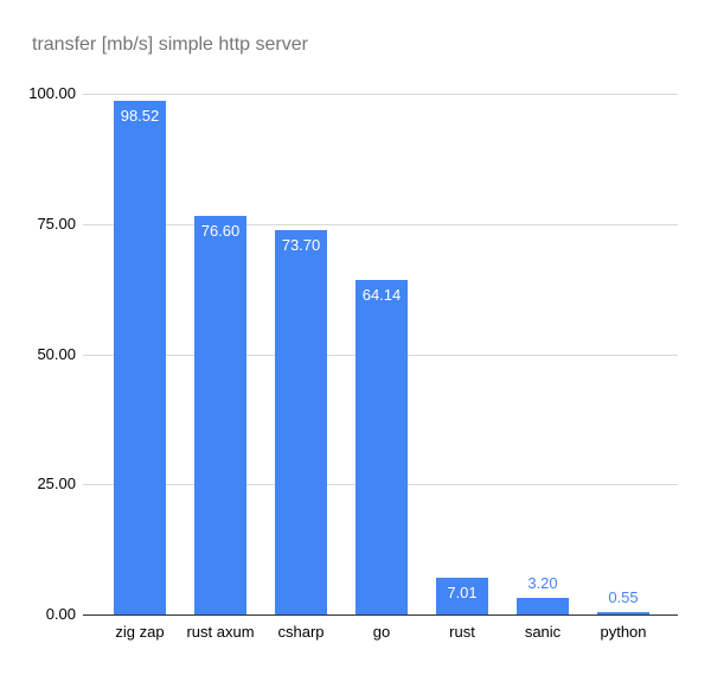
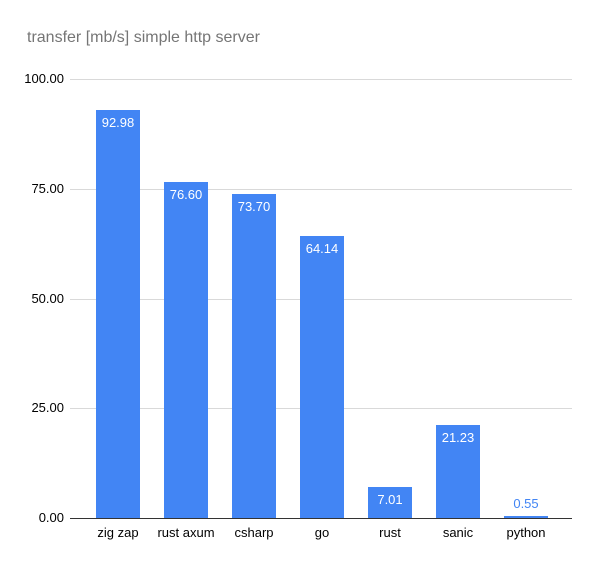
zig zap: 98.52 -> 92.98
sanic: 3.20 -> 21.23
